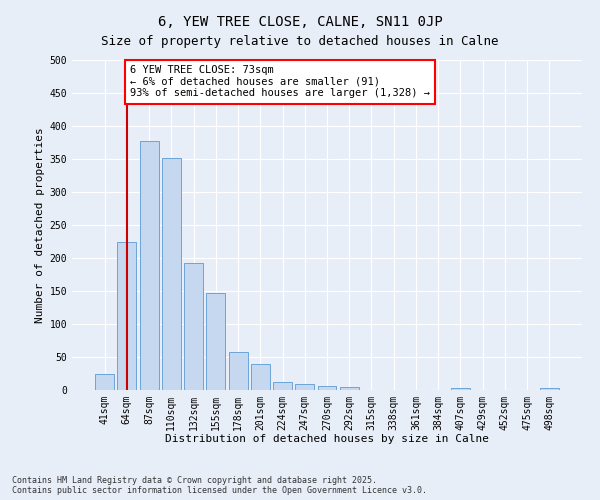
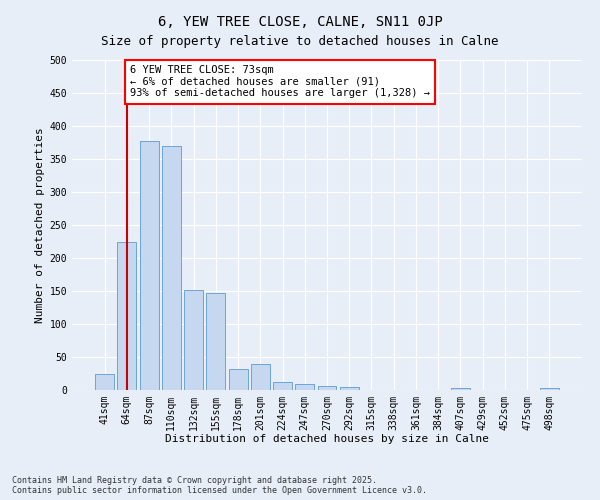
110sqm: 352 -> 370
132sqm: 193 -> 152
178sqm: 57 -> 32
